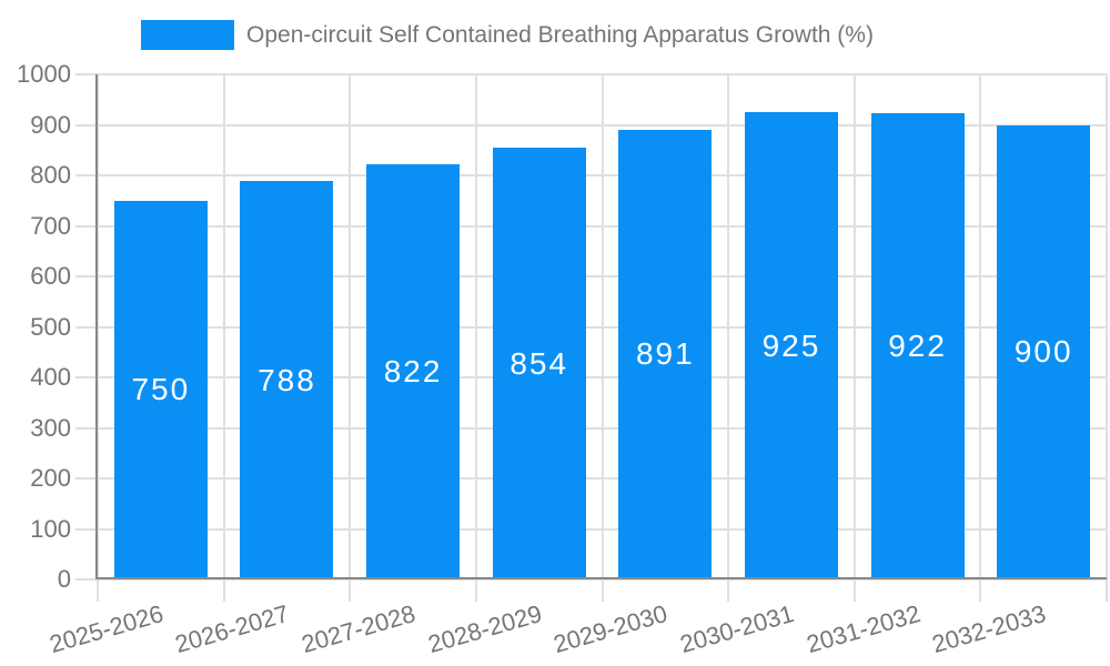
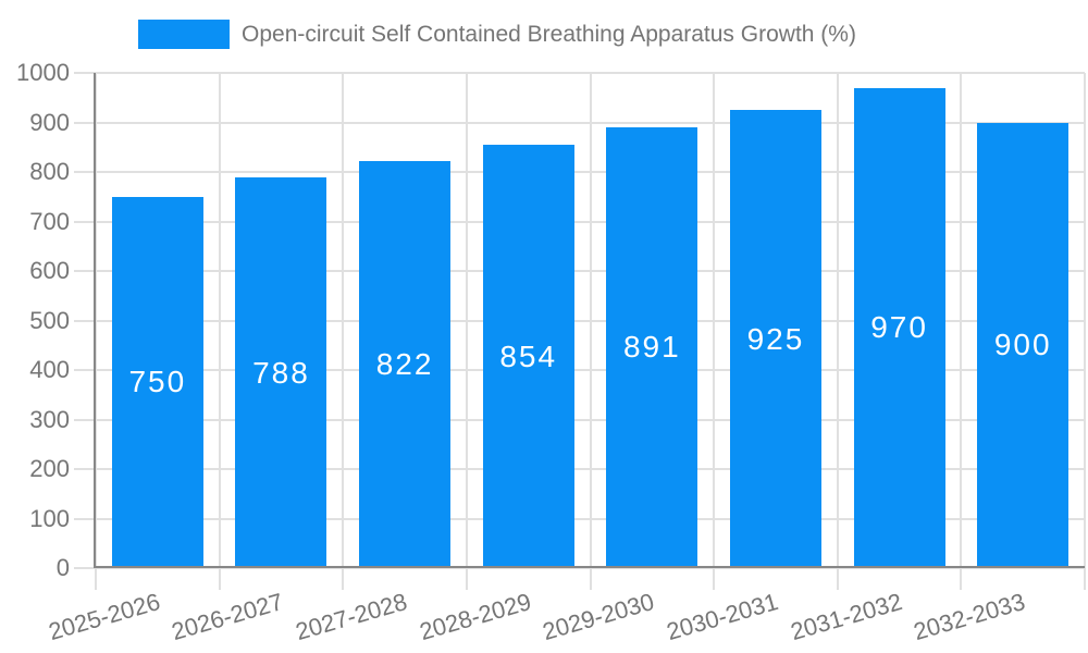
2031-2032: 922 -> 970
